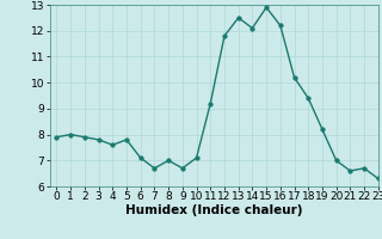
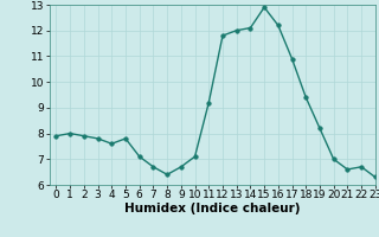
8: 7.0 -> 6.4
13: 12.5 -> 12.0
17: 10.2 -> 10.9
